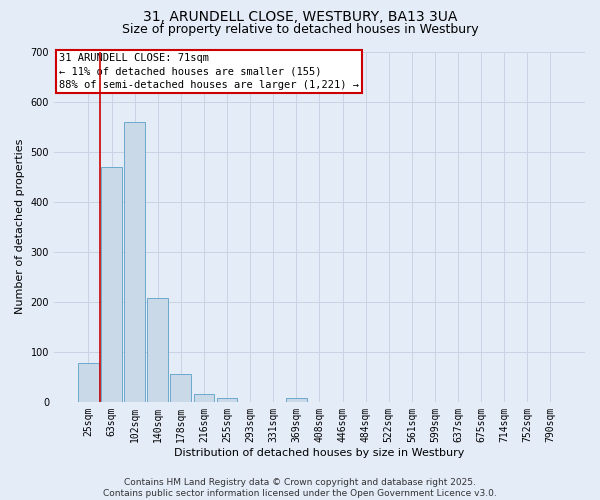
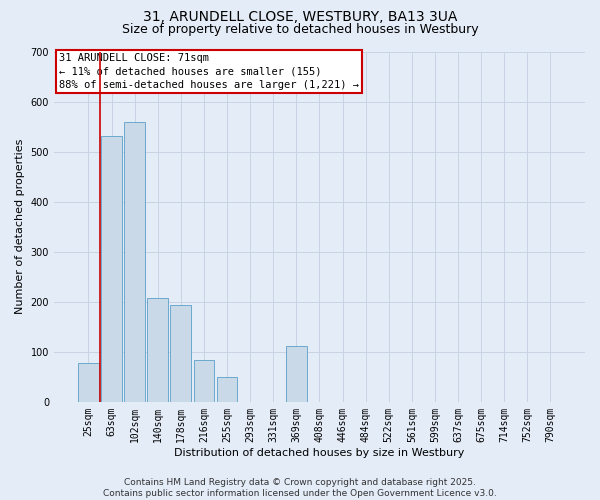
63sqm: 470 -> 532
178sqm: 55 -> 194
216sqm: 15 -> 84
255sqm: 8 -> 50
369sqm: 8 -> 112
